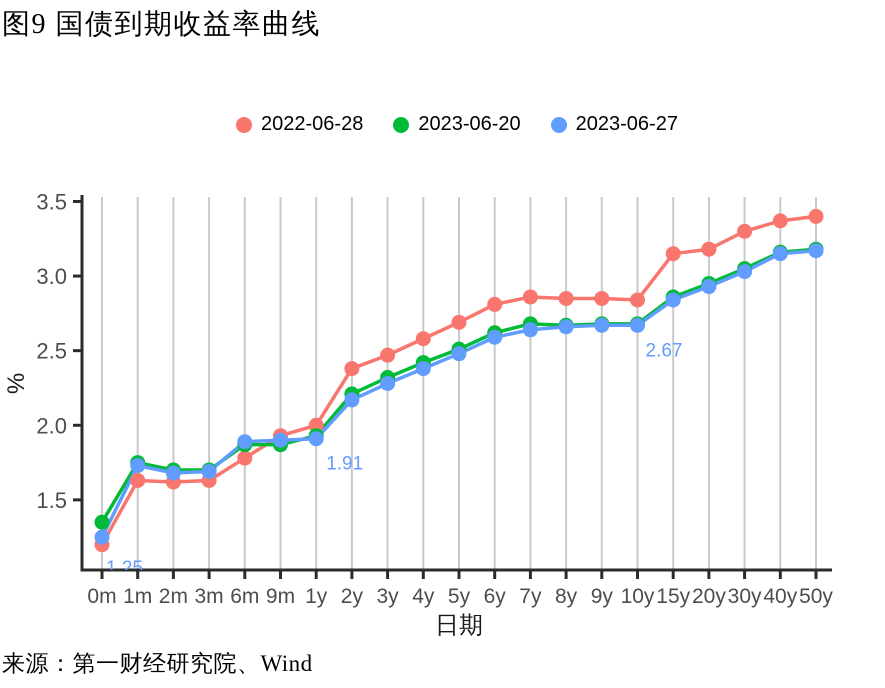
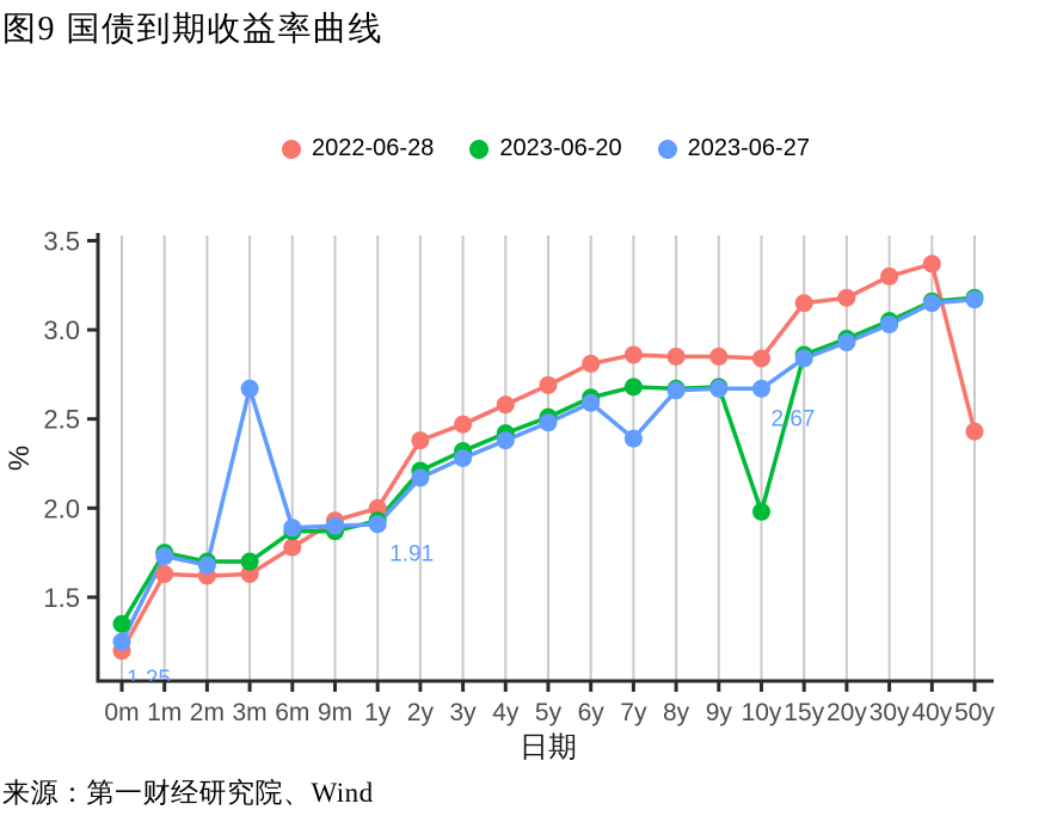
2023-06-27/3m: 1.69 -> 2.67
2023-06-27/7y: 2.64 -> 2.39
2023-06-20/10y: 2.68 -> 1.98
2022-06-28/50y: 3.40 -> 2.43
